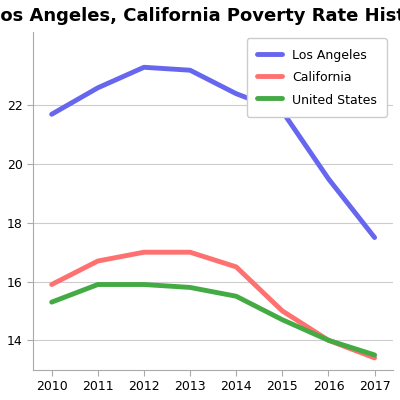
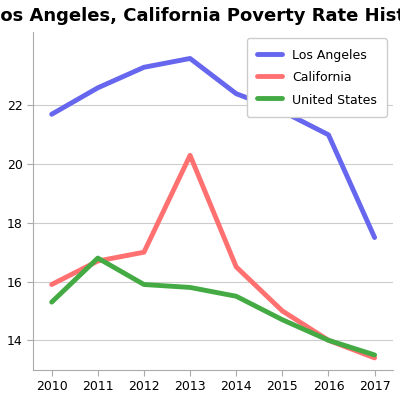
United States/2011: 15.9 -> 16.8
Los Angeles/2013: 23.2 -> 23.6
California/2013: 17.0 -> 20.3
Los Angeles/2016: 19.5 -> 21.0
